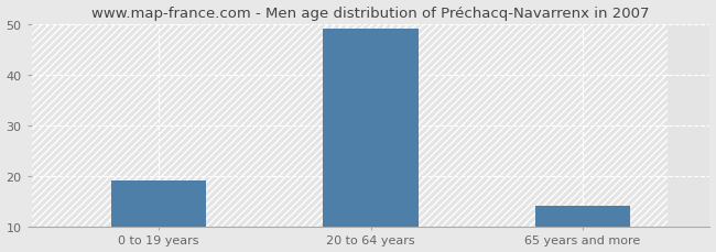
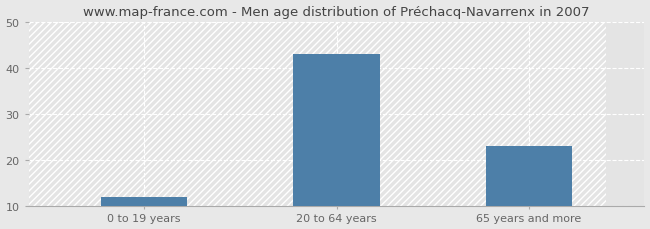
0 to 19 years: 19 -> 12
20 to 64 years: 49 -> 43
65 years and more: 14 -> 23
